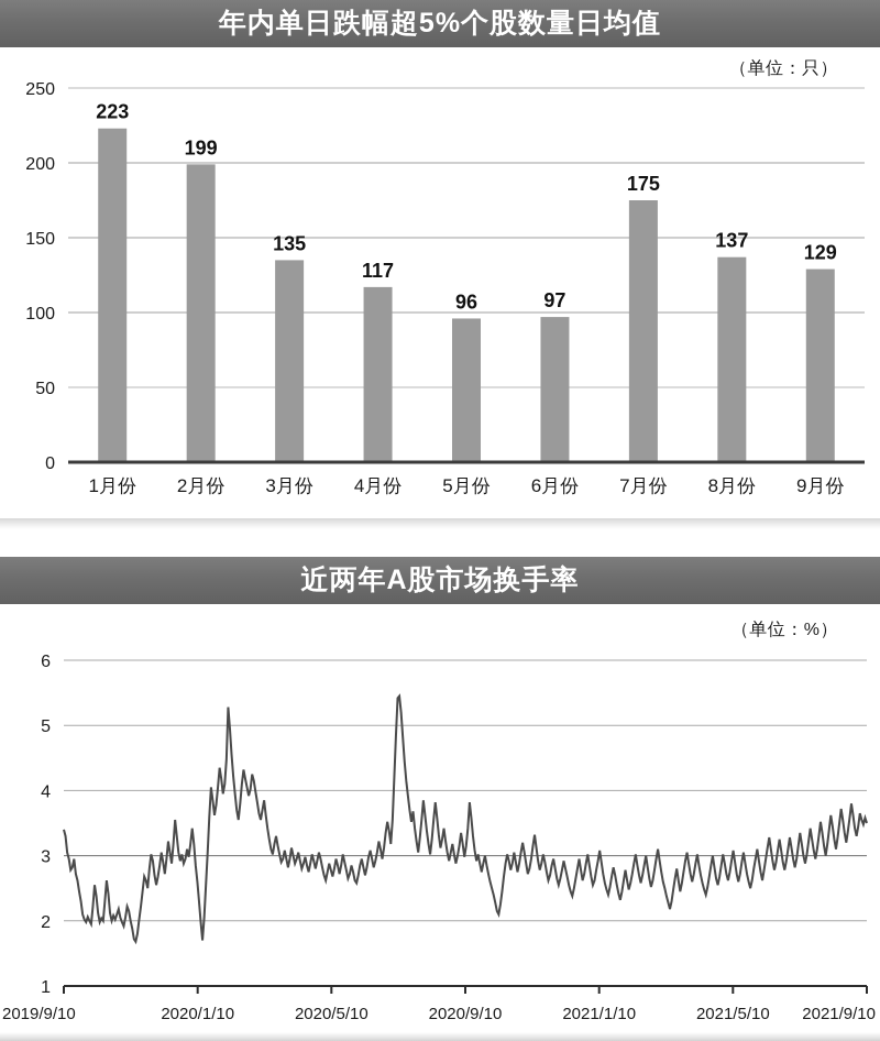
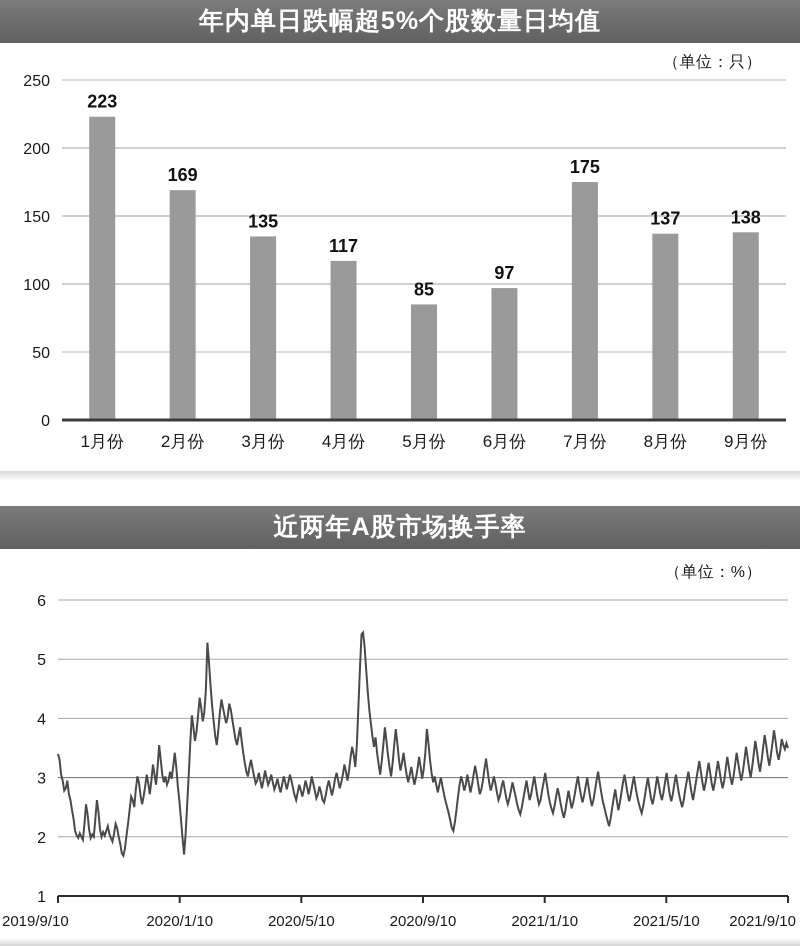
年内单日跌幅超5%个股数量日均值/2月份: 199 -> 169
年内单日跌幅超5%个股数量日均值/5月份: 96 -> 85
年内单日跌幅超5%个股数量日均值/9月份: 129 -> 138
